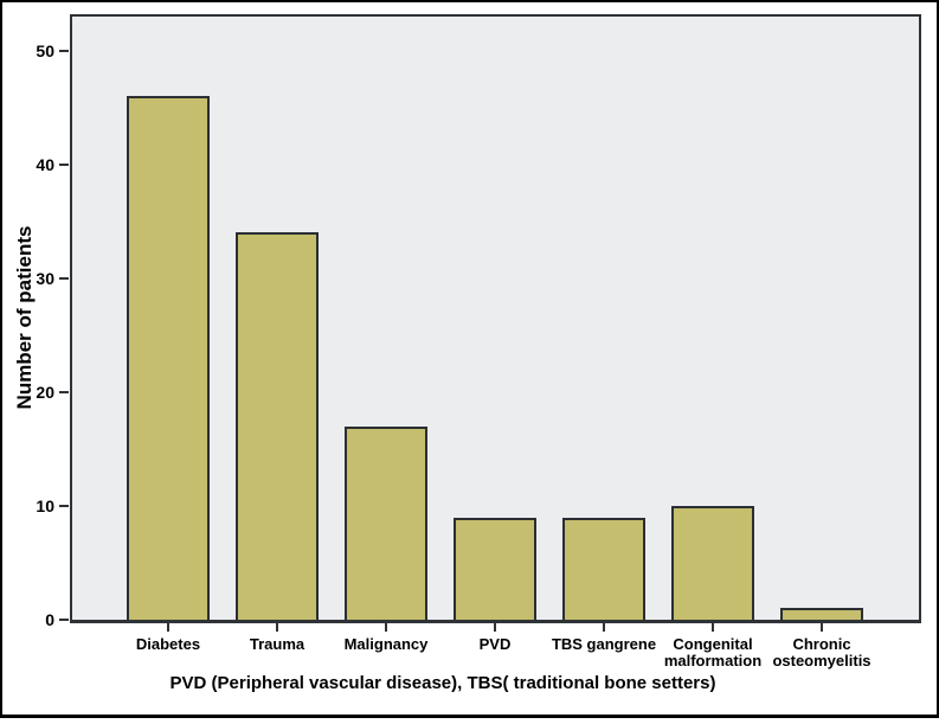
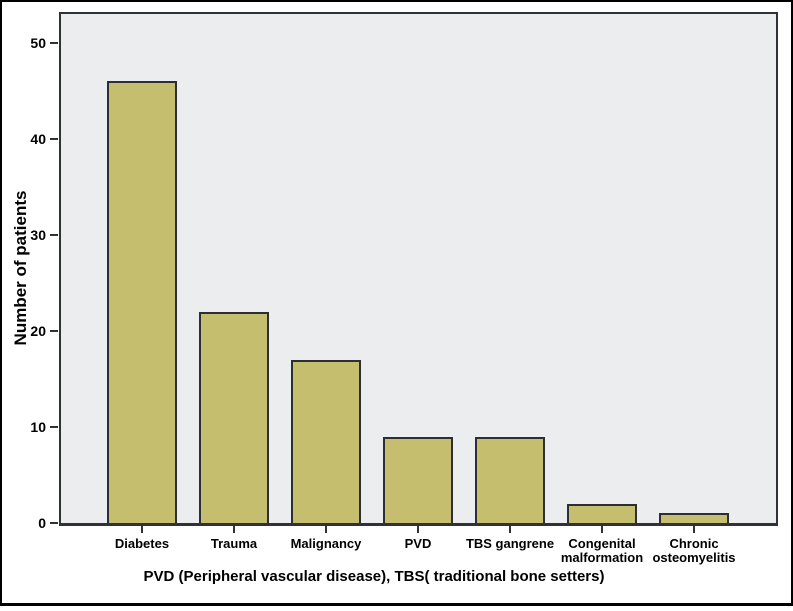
Trauma: 34 -> 22
Congenital malformation: 10 -> 2
